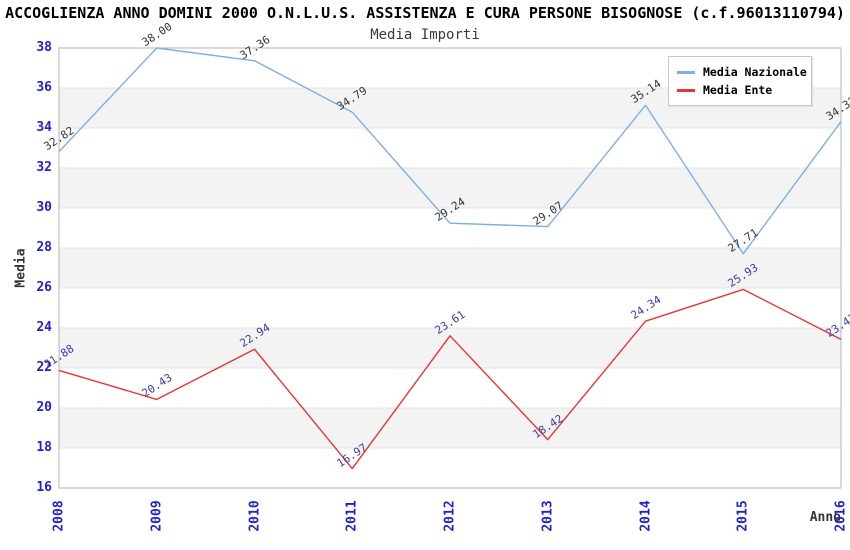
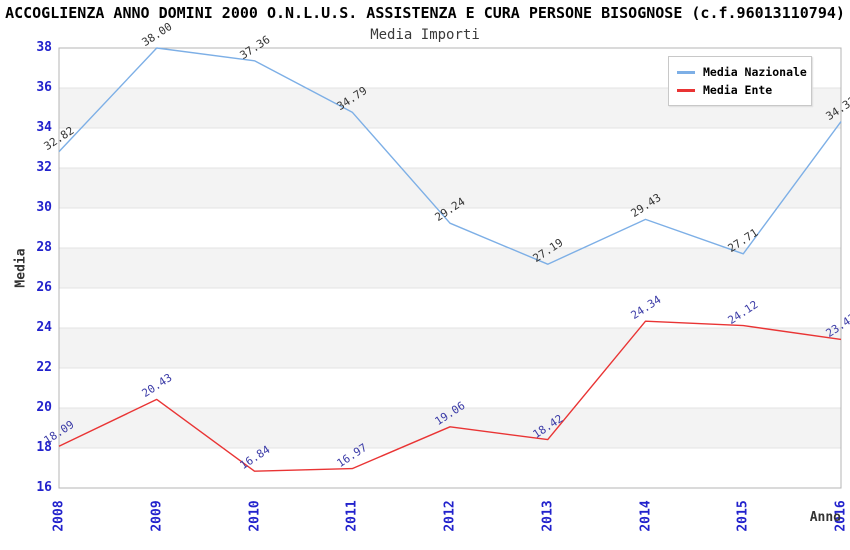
Media Ente/2008: 21.88 -> 18.09
Media Ente/2010: 22.94 -> 16.84
Media Ente/2012: 23.61 -> 19.06
Media Nazionale/2013: 29.07 -> 27.19
Media Nazionale/2014: 35.14 -> 29.43
Media Ente/2015: 25.93 -> 24.12
